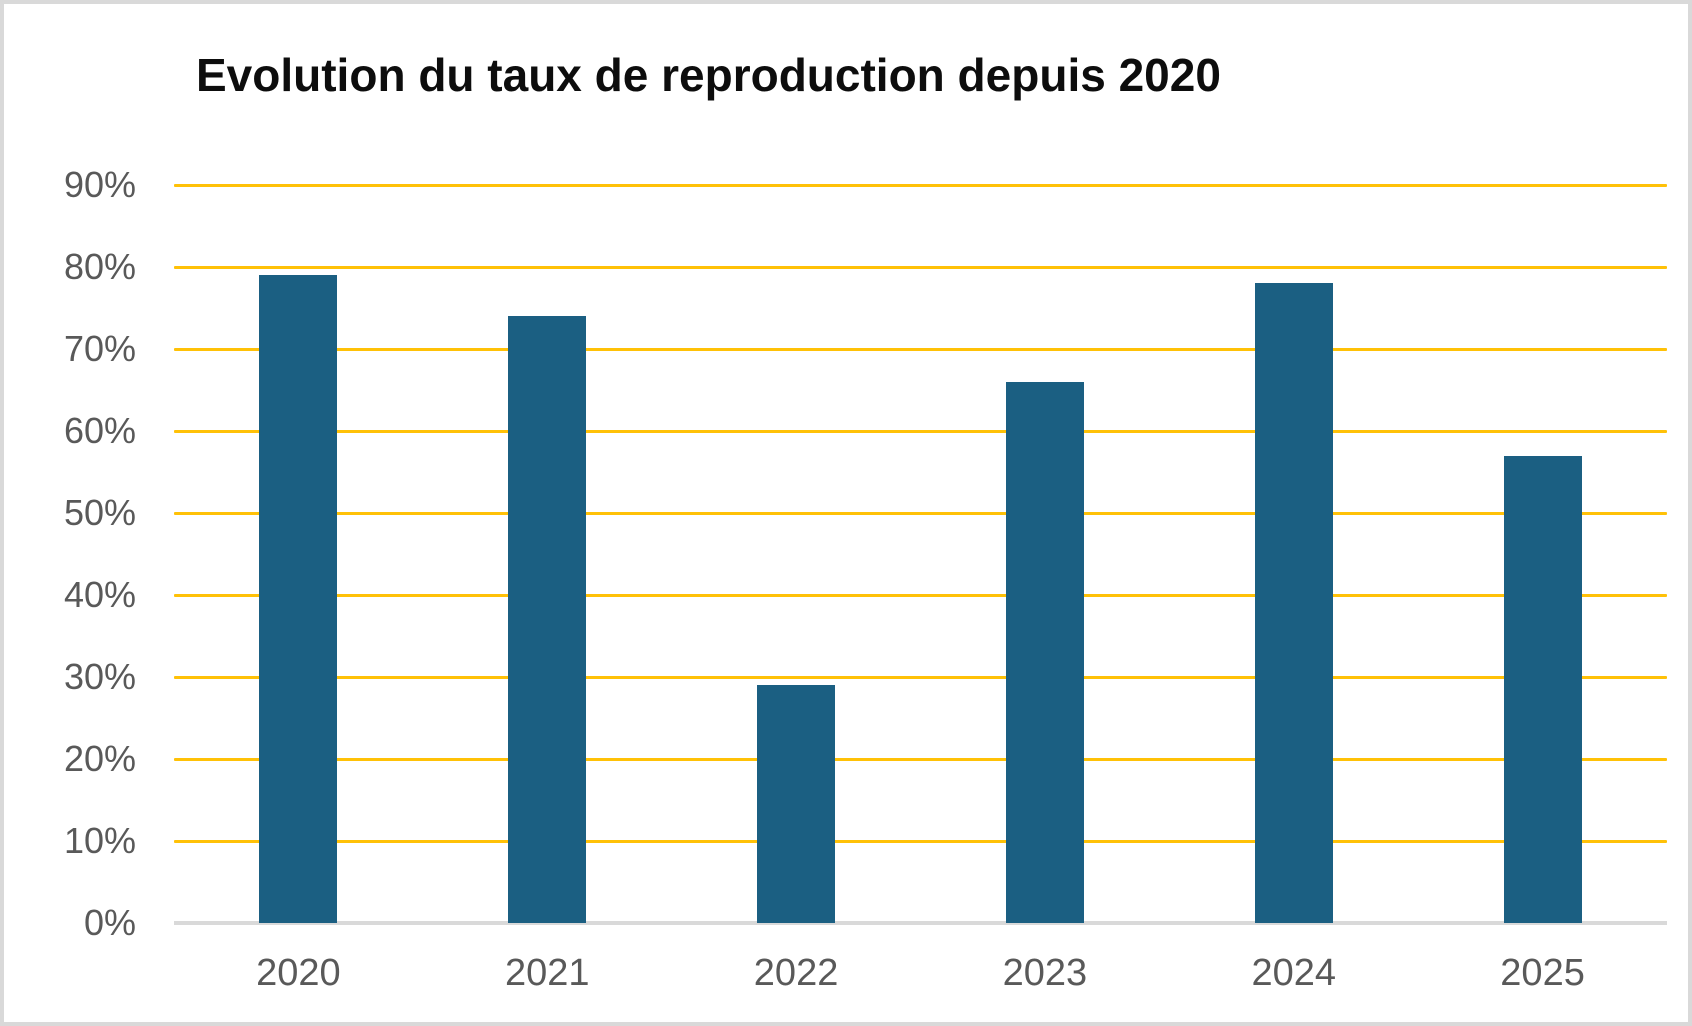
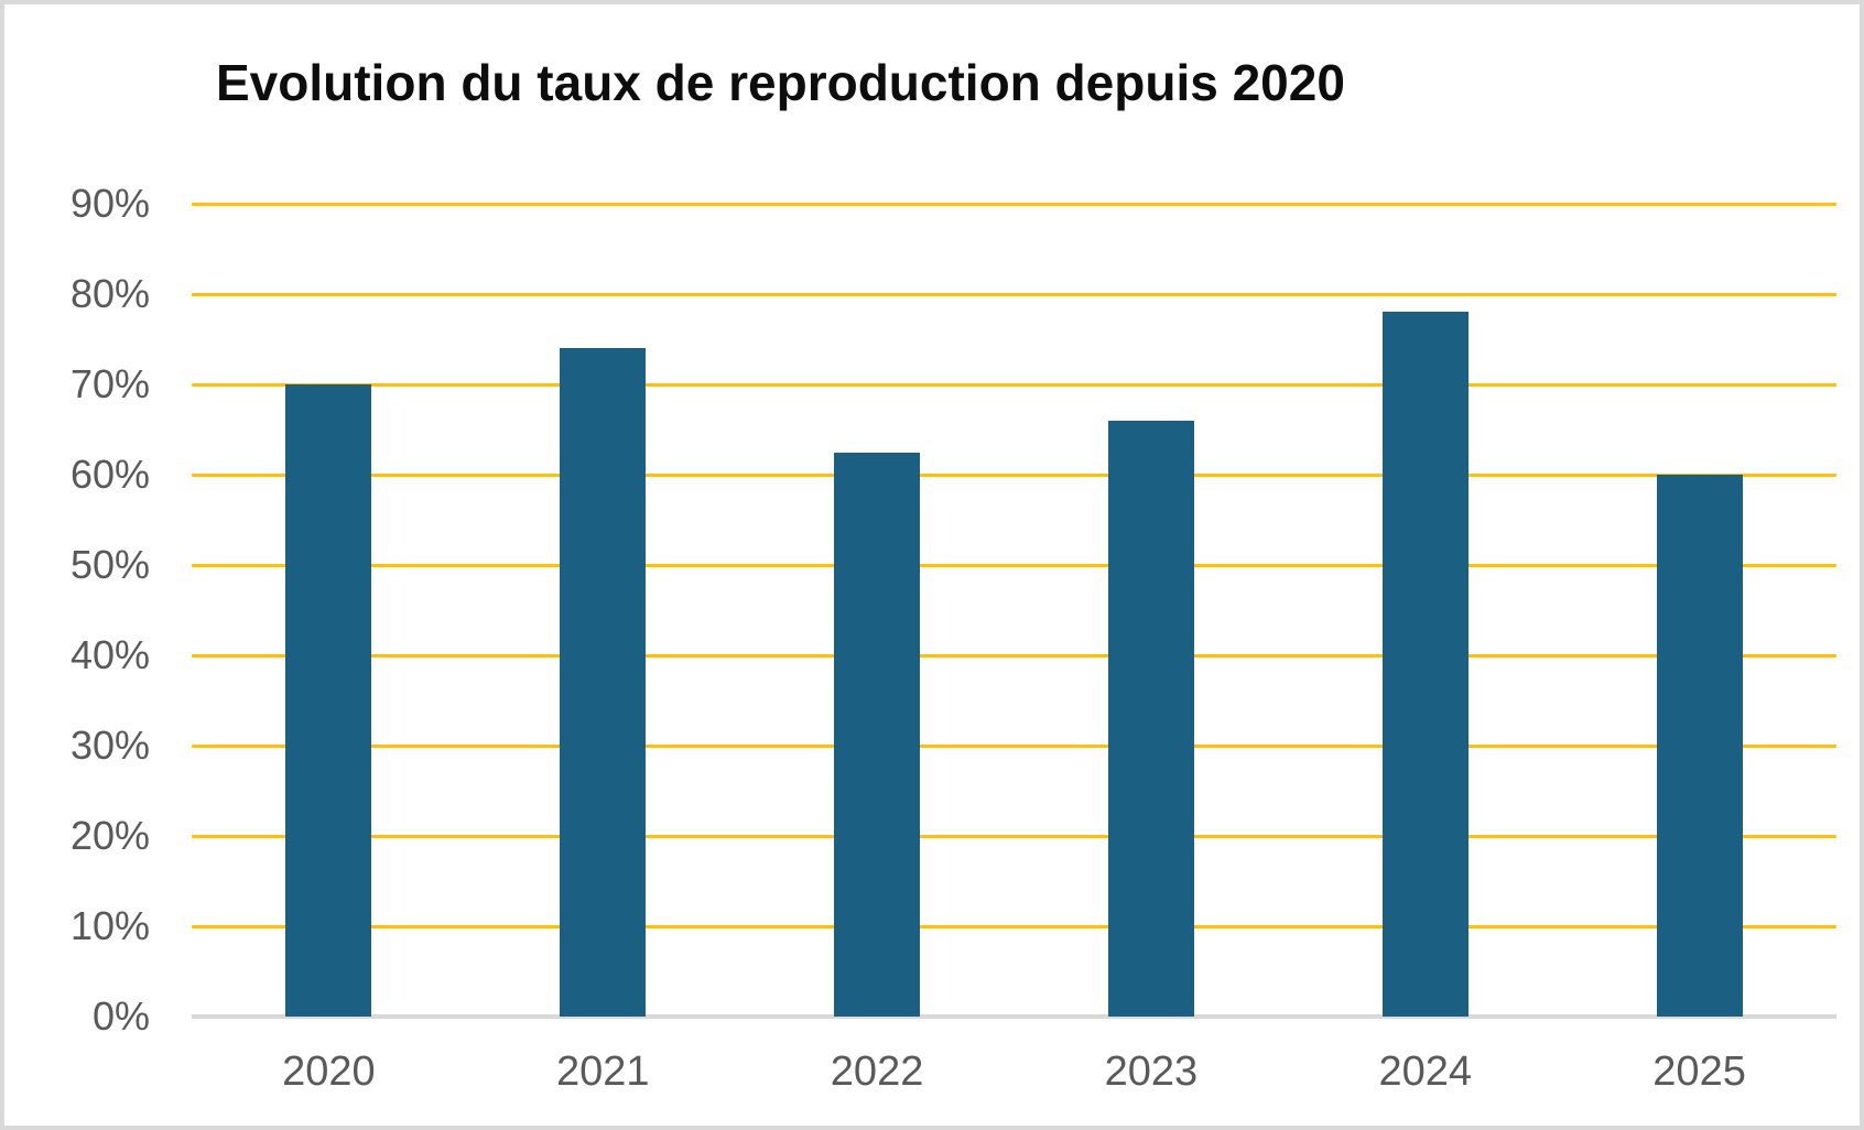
2020: 79% -> 70%
2022: 29% -> 62%
2025: 57% -> 60%
